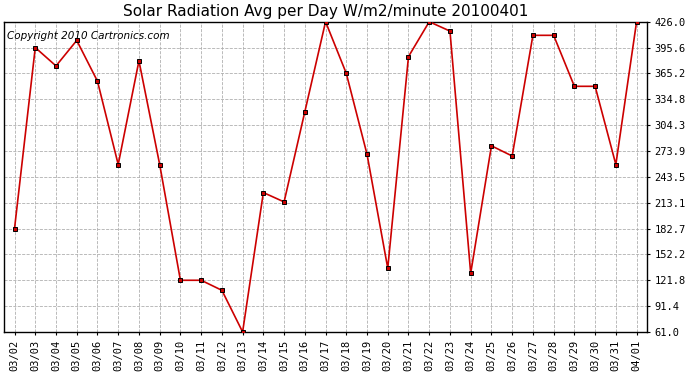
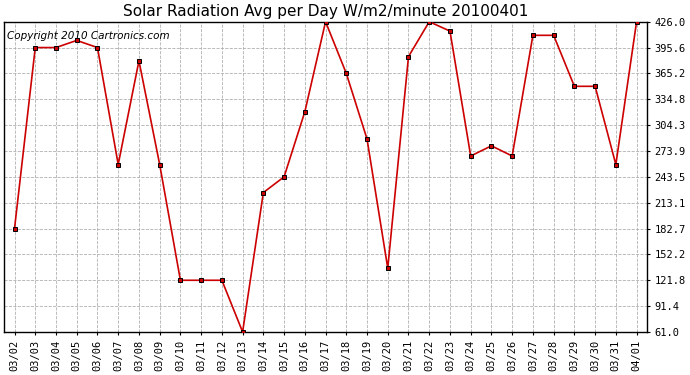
03/04: 374 -> 396
03/06: 356 -> 396
03/12: 110 -> 122
03/15: 214 -> 244
03/19: 270 -> 288
03/24: 130 -> 268
